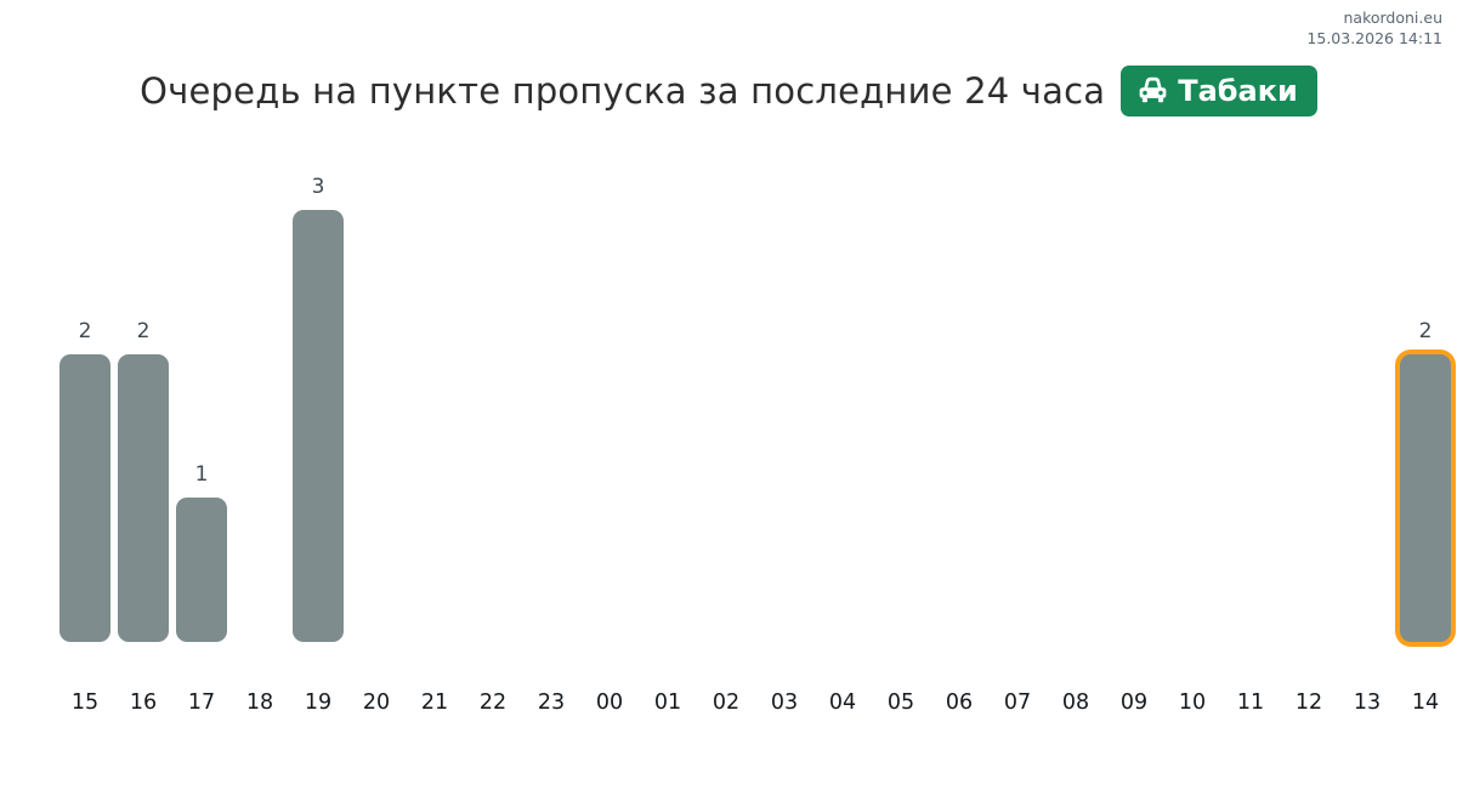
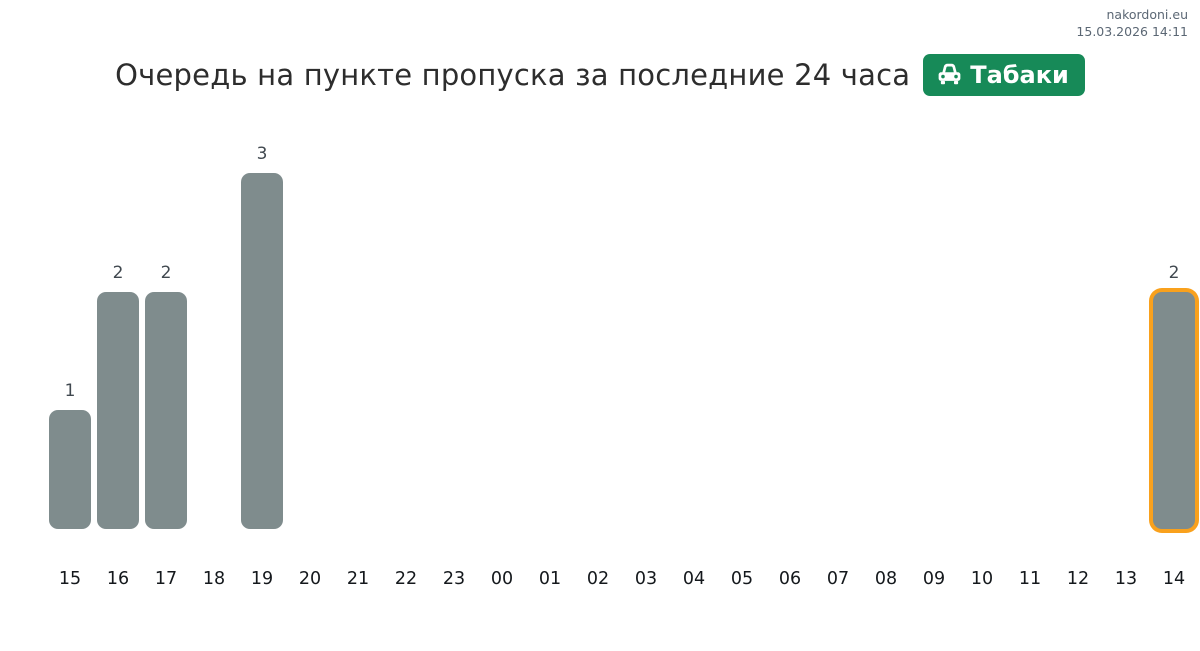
15: 2 -> 1
17: 1 -> 2
